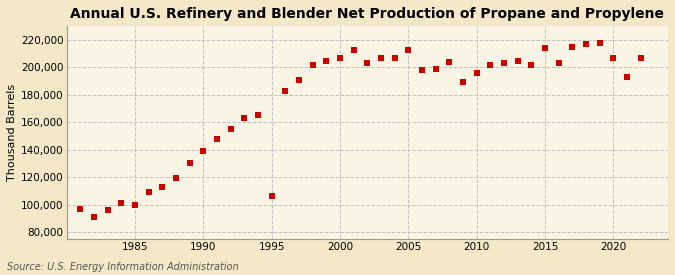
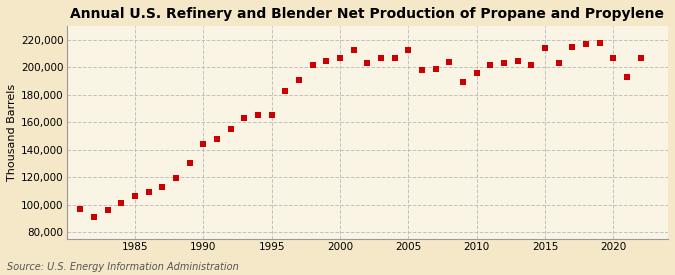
1985: 100,000 -> 106,000
1990: 139,000 -> 144,000
1995: 106,000 -> 165,000
